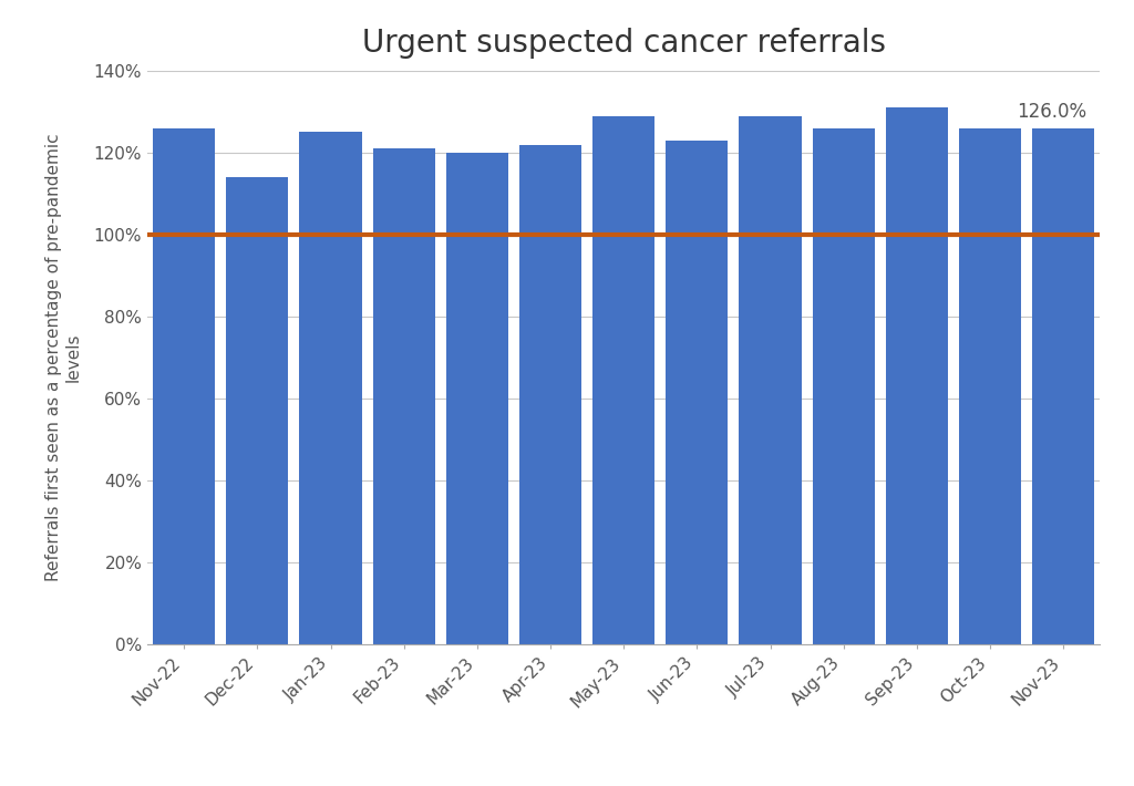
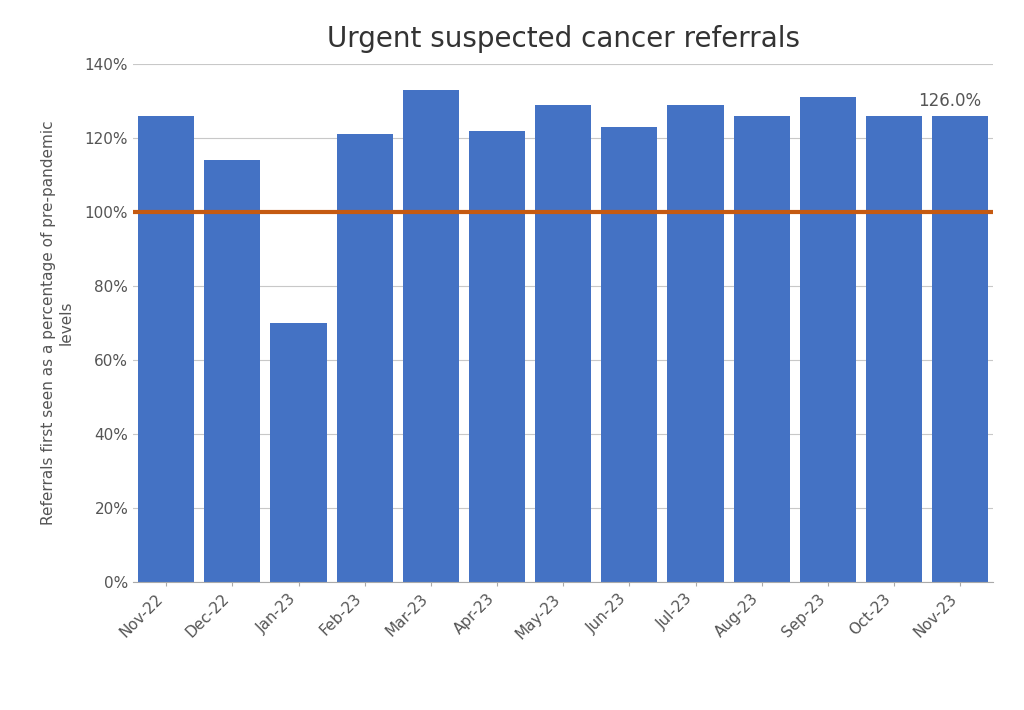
Jan-23: 125% -> 70%
Mar-23: 120% -> 133%
